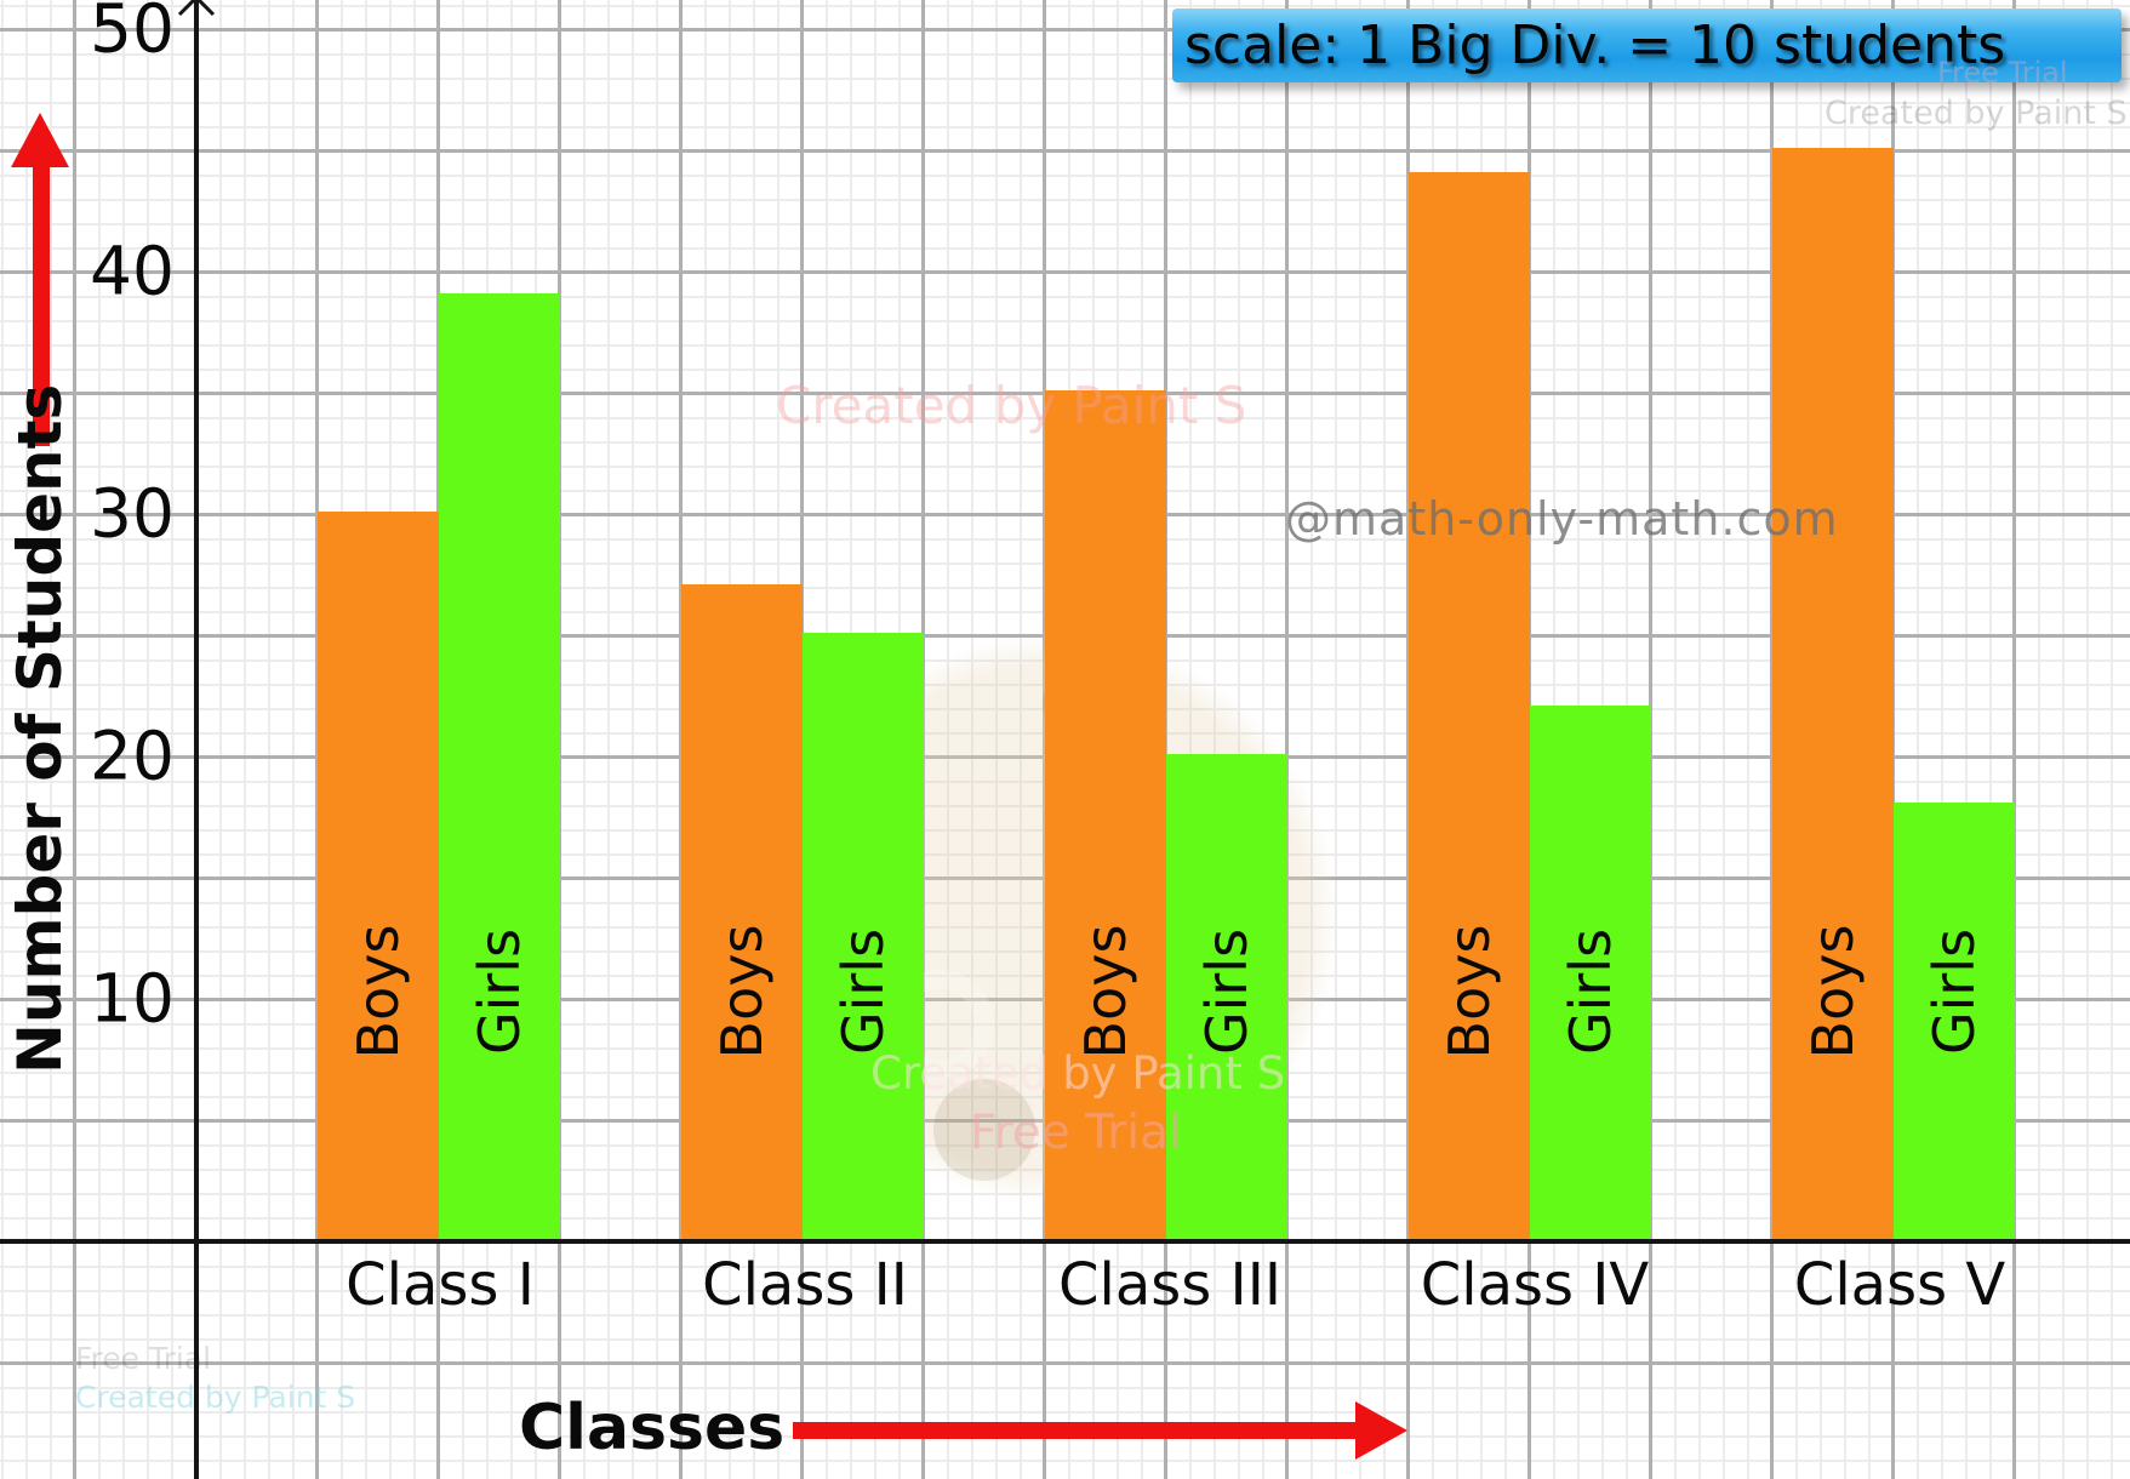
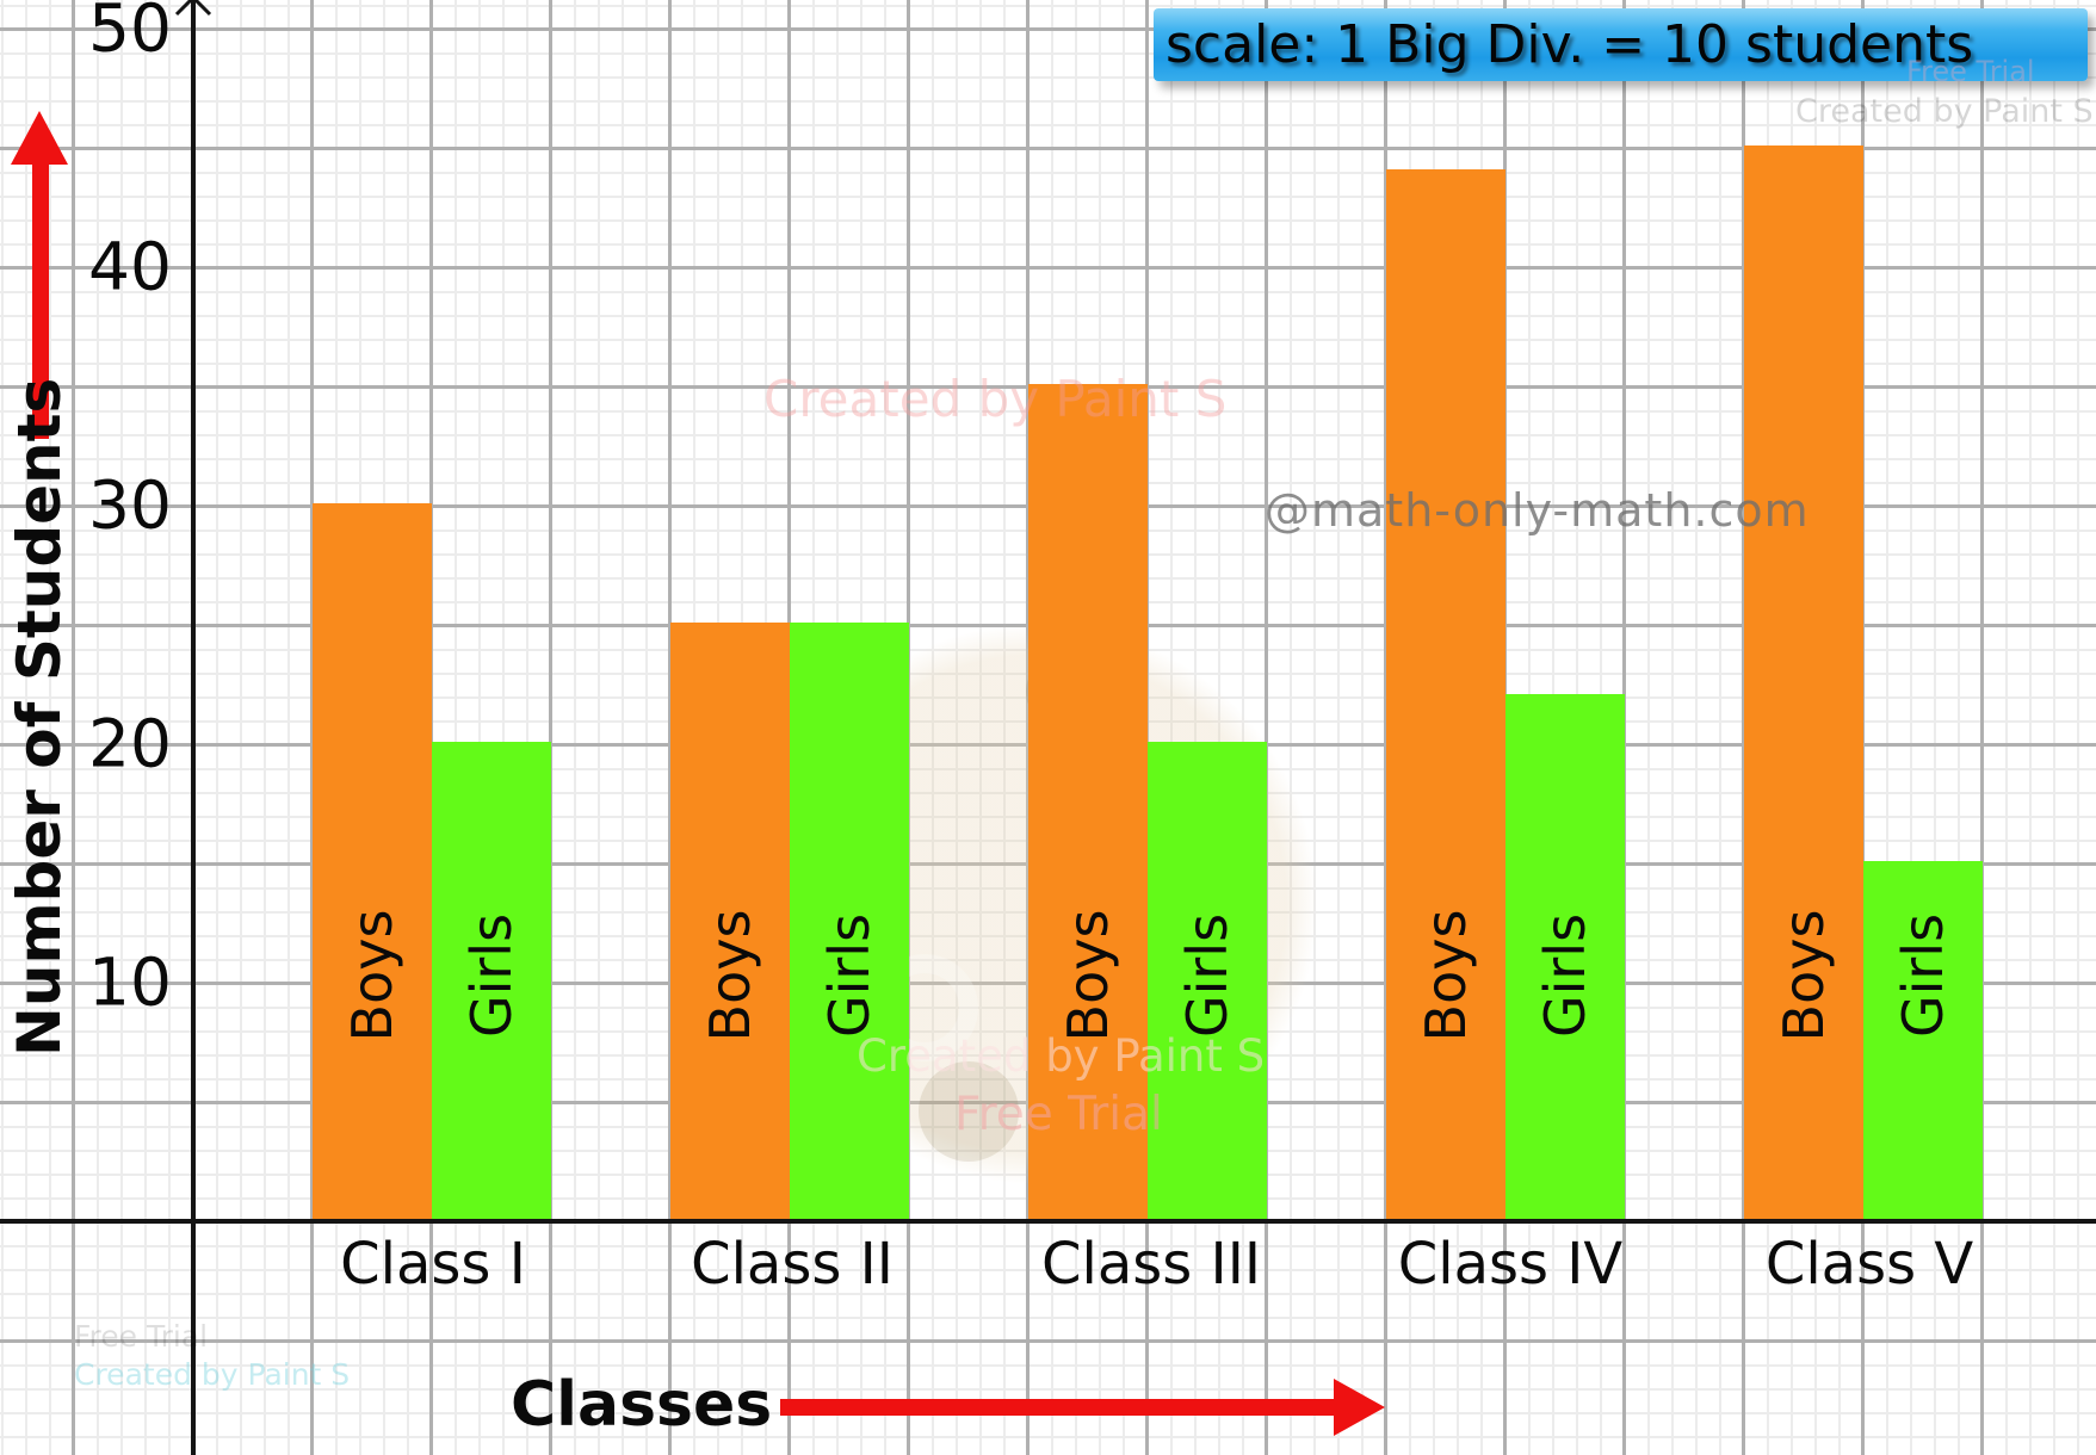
Girls/Class I: 39 -> 20
Boys/Class II: 27 -> 25
Girls/Class V: 18 -> 15
